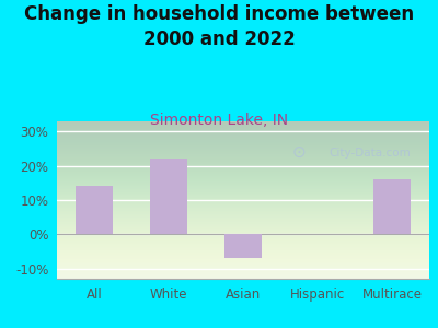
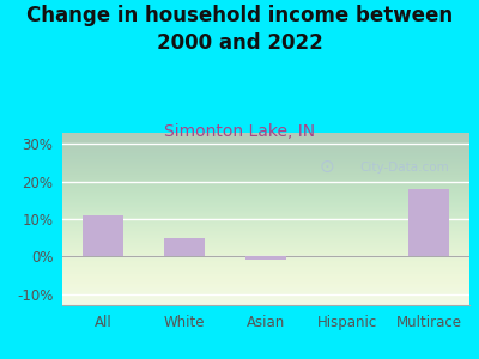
All: 14% -> 11%
White: 22% -> 5%
Asian: -7% -> -1%
Multirace: 16% -> 18%
